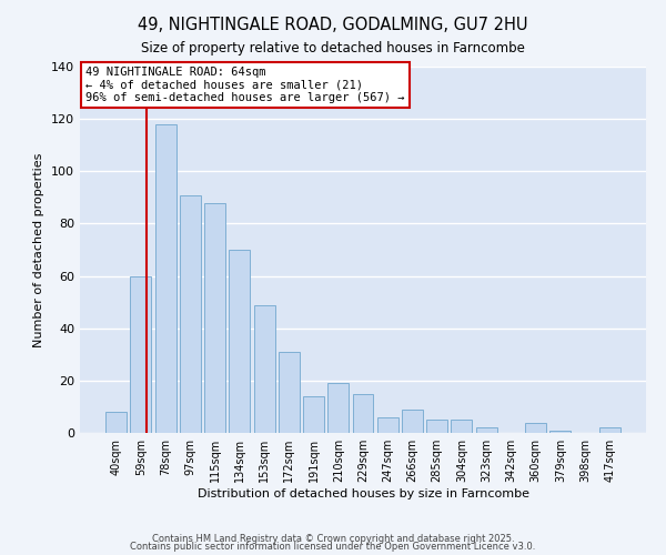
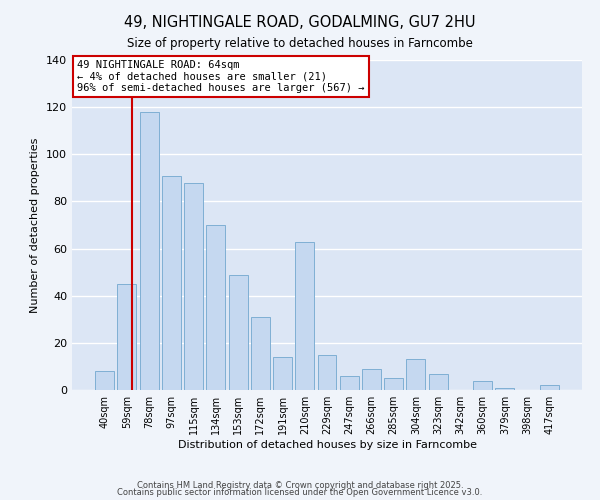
59sqm: 60 -> 45
210sqm: 19 -> 63
304sqm: 5 -> 13
323sqm: 2 -> 7
